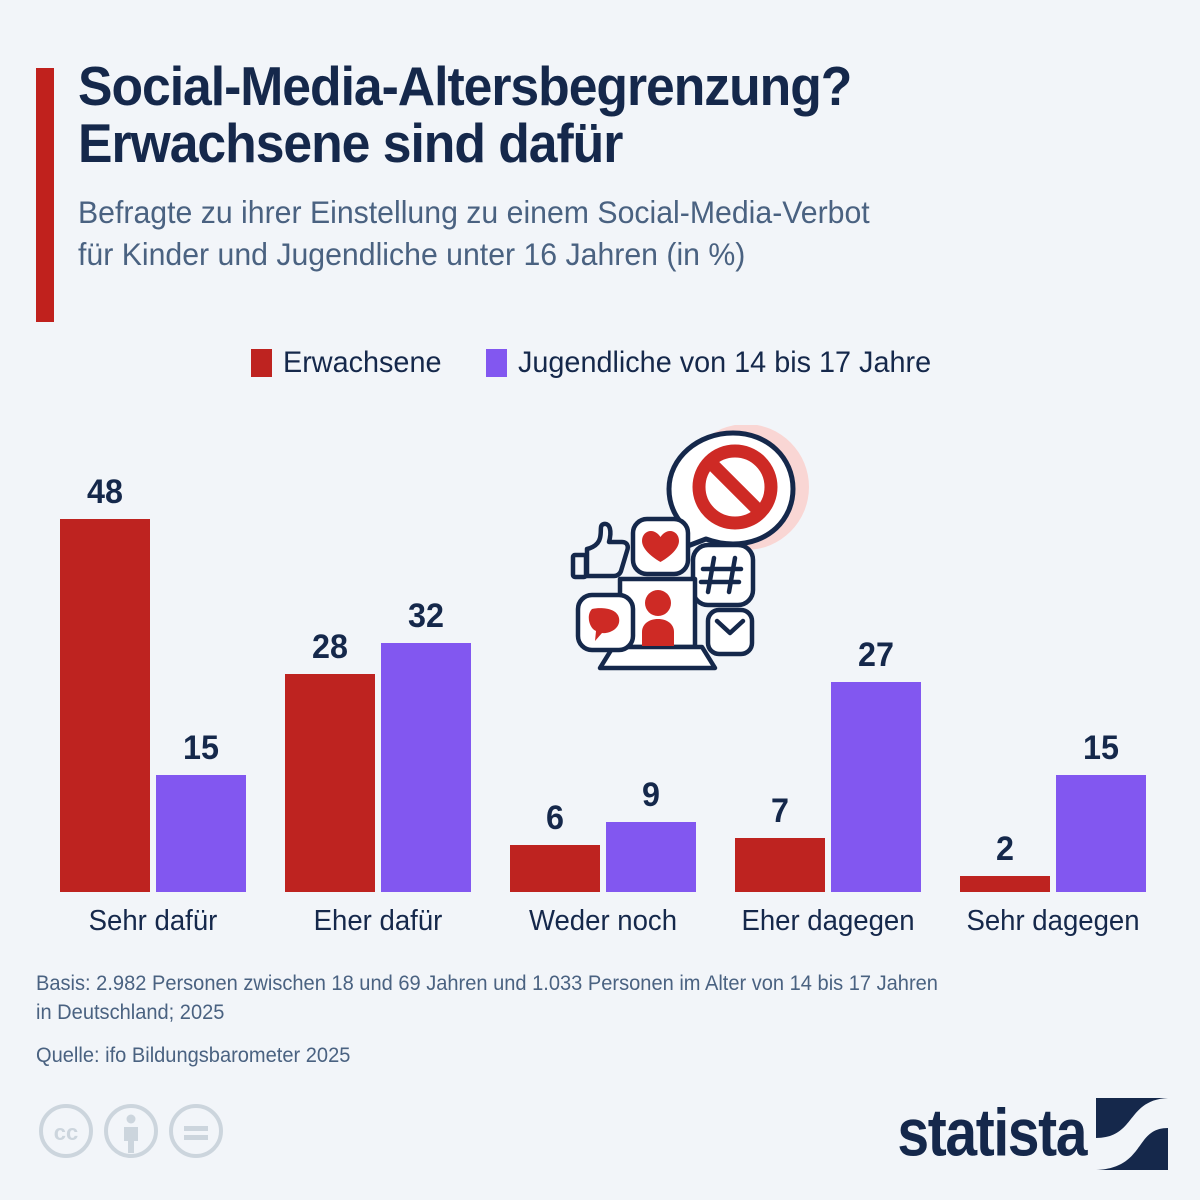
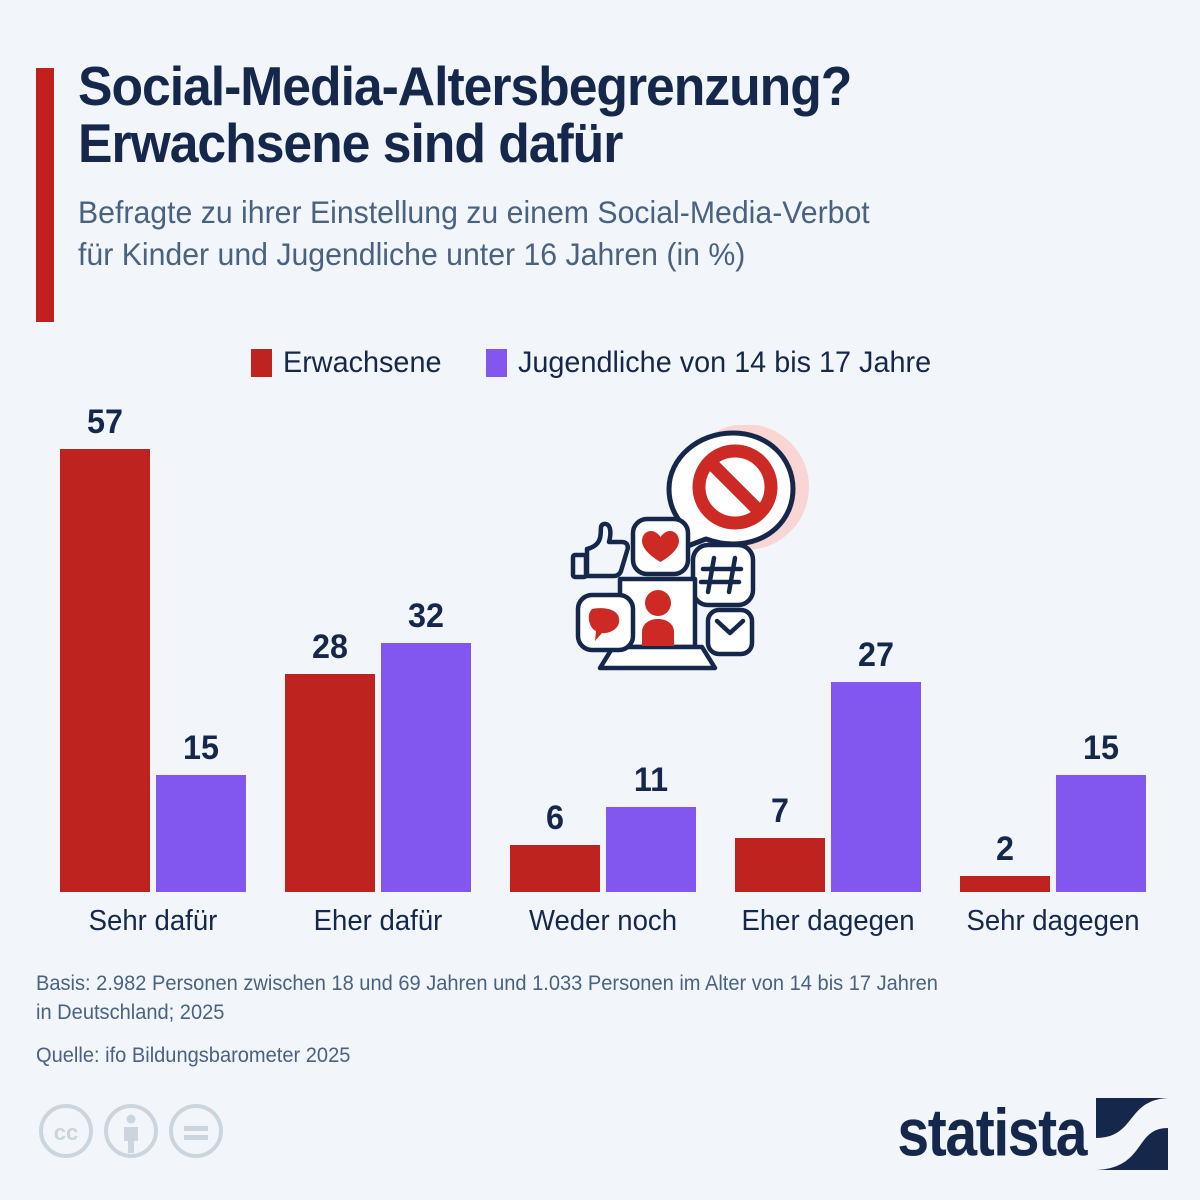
Erwachsene/Sehr dafür: 48 -> 57
Jugendliche von 14 bis 17 Jahre/Weder noch: 9 -> 11
